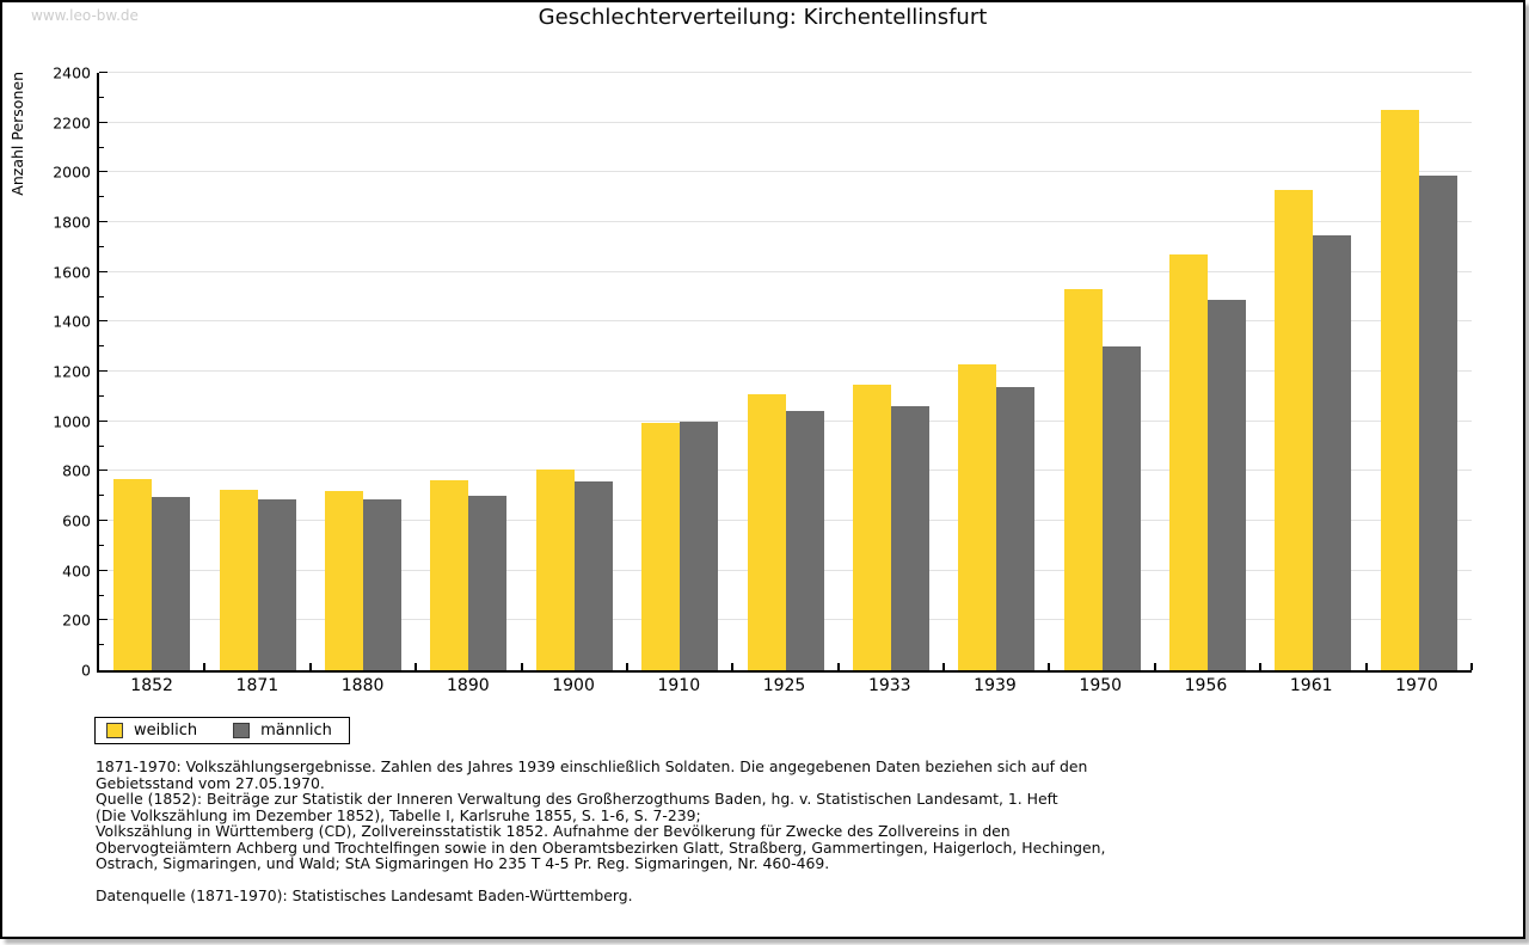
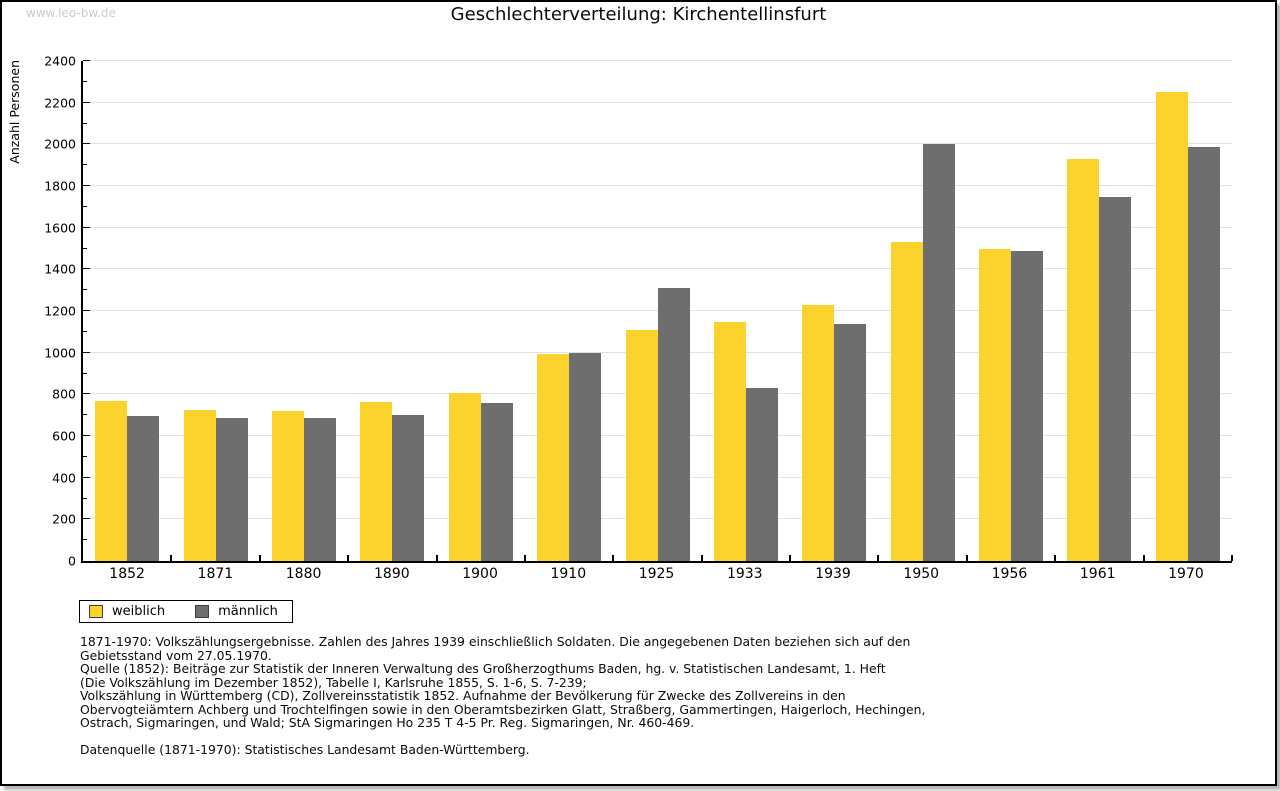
männlich/1925: 1040 -> 1310
männlich/1933: 1060 -> 830
männlich/1950: 1300 -> 2000
weiblich/1956: 1670 -> 1500
